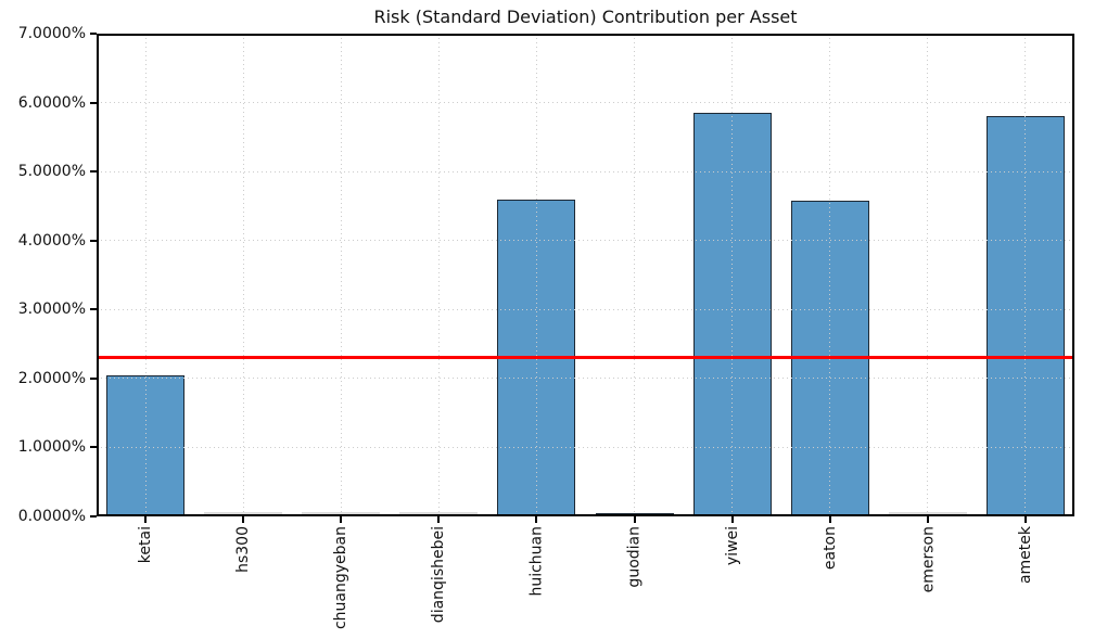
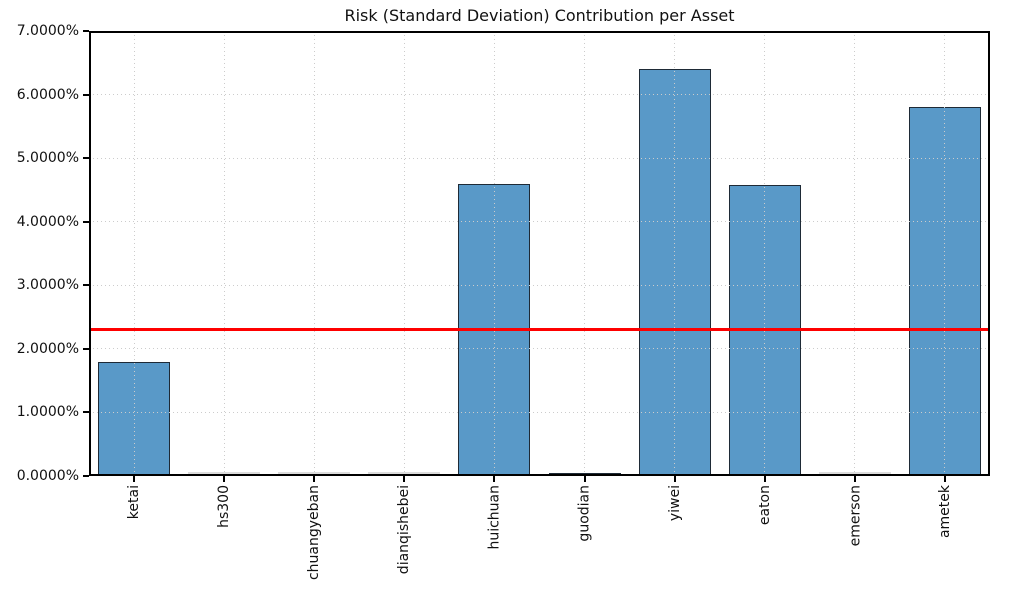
ketai: 2.0% -> 1.8%
yiwei: 5.8% -> 6.4%
